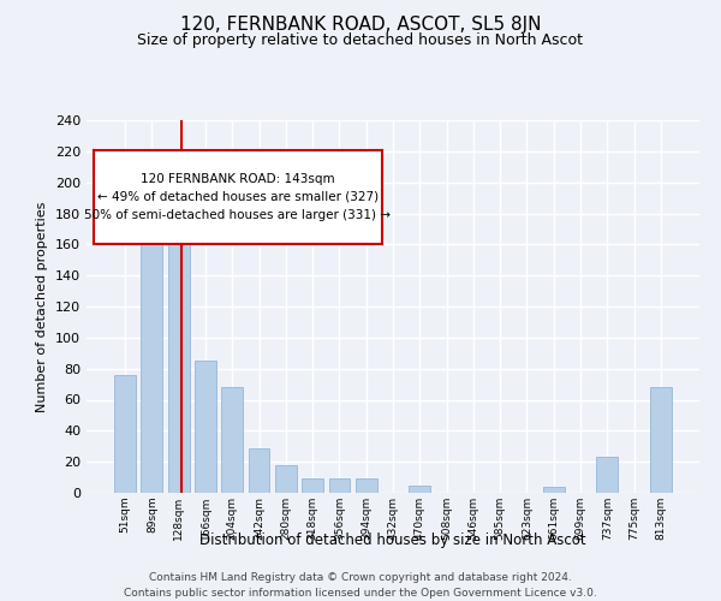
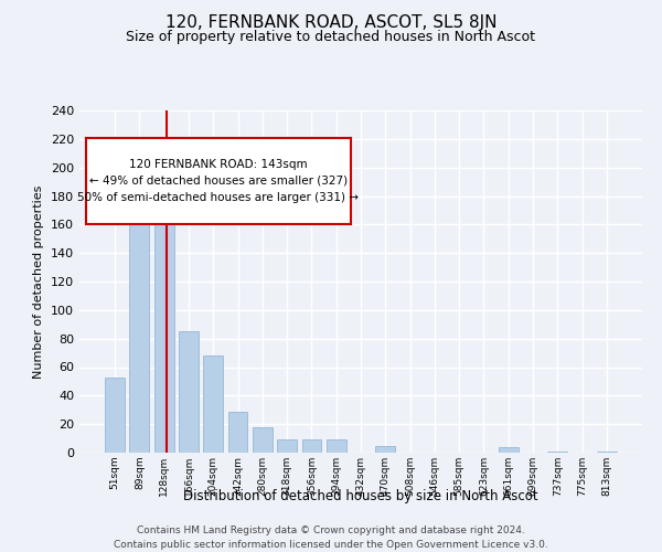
51sqm: 76 -> 53
737sqm: 23 -> 1
813sqm: 68 -> 1
